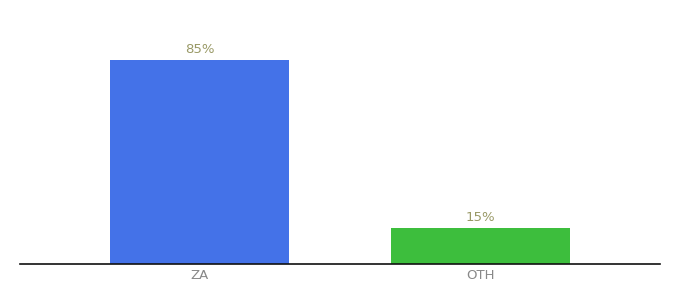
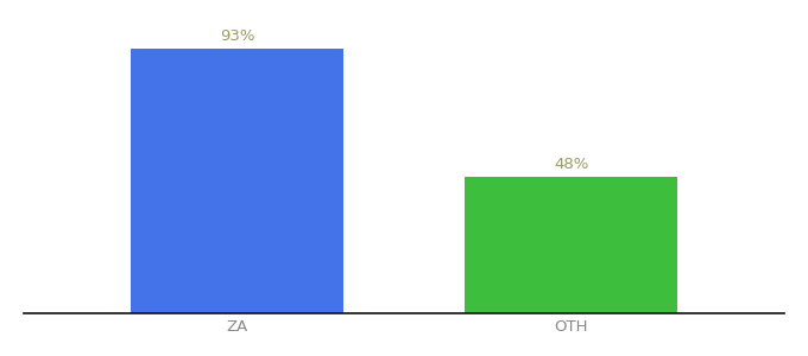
ZA: 85% -> 93%
OTH: 15% -> 48%
